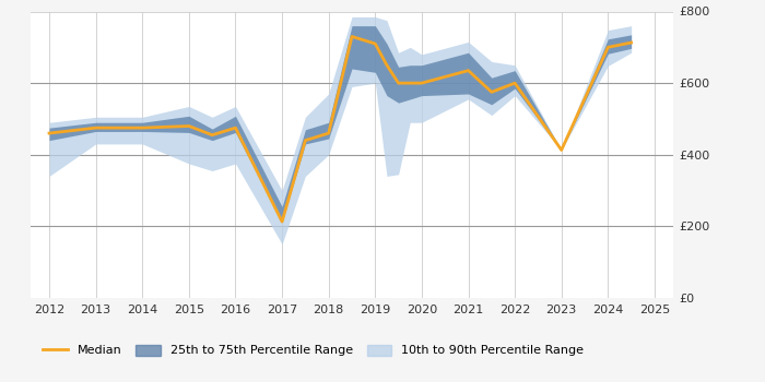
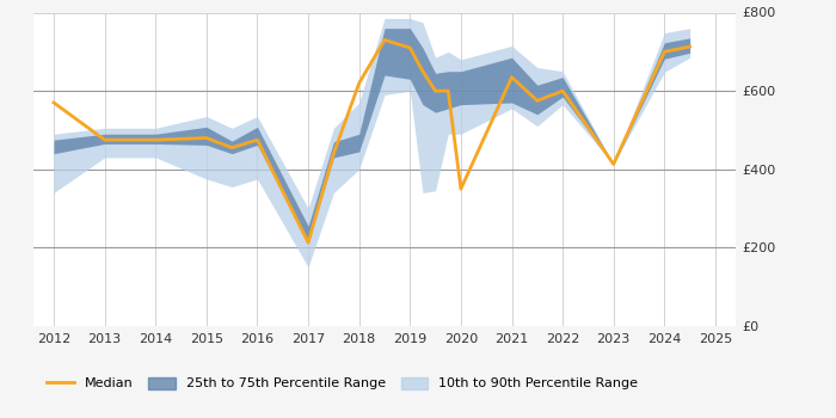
Median/2012: £460 -> £570
Median/2018: £460 -> £620
Median/2020: £600 -> £350
